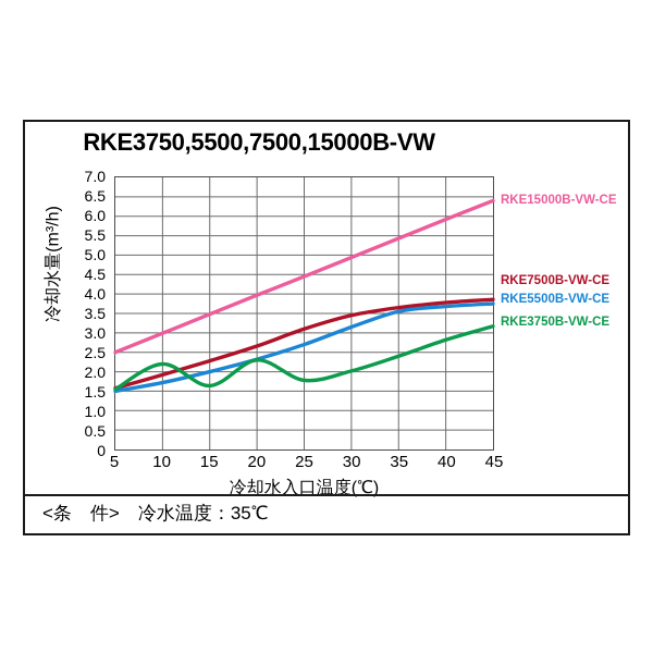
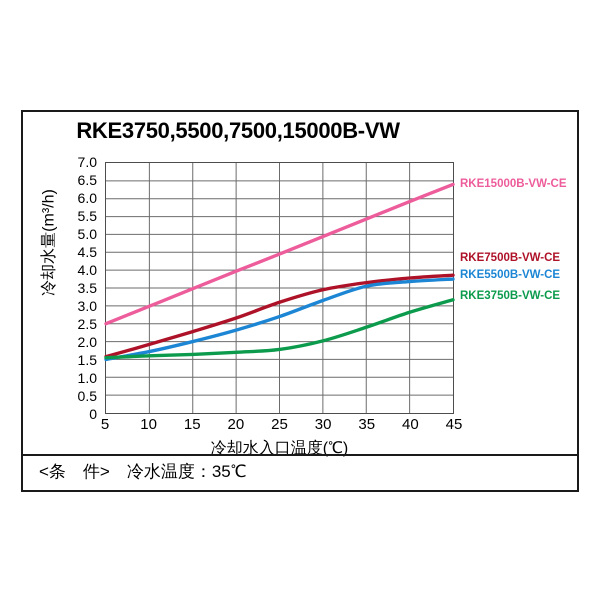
RKE3750B-VW-CE/10: 2.2 -> 1.6
RKE3750B-VW-CE/20: 2.3 -> 1.7
